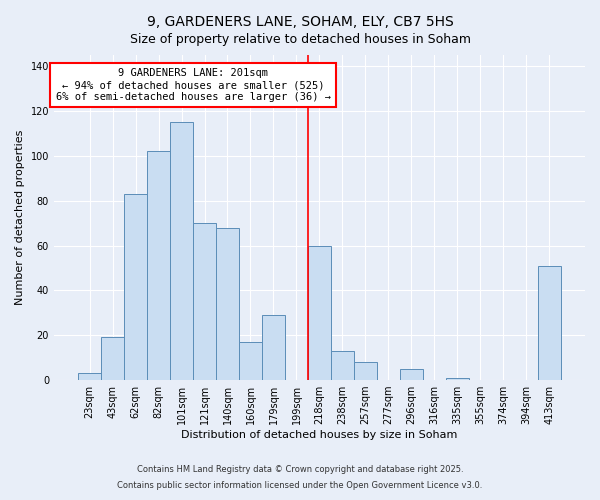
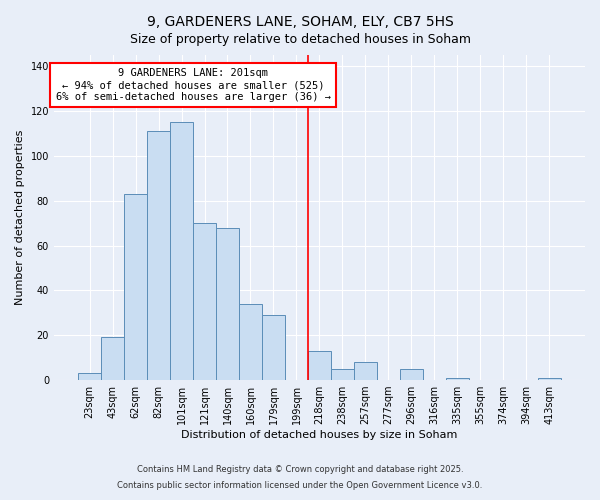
82sqm: 102 -> 111
160sqm: 17 -> 34
218sqm: 60 -> 13
238sqm: 13 -> 5
413sqm: 51 -> 1
